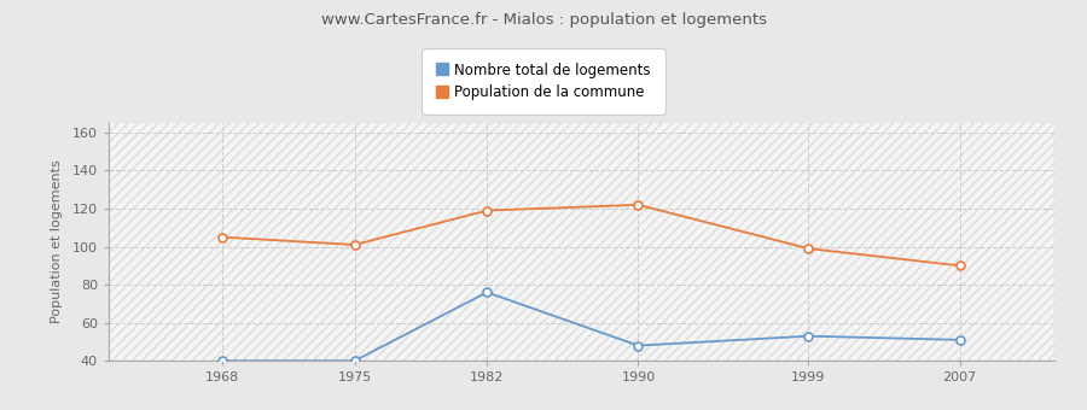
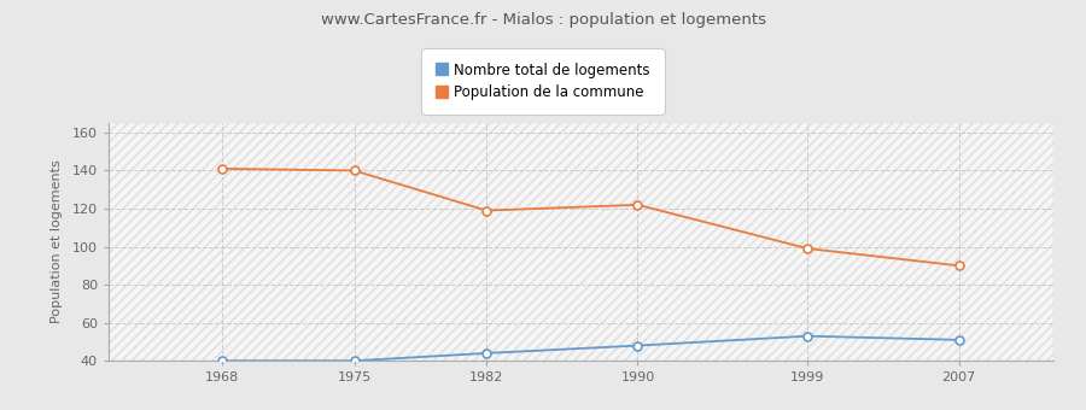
Population de la commune/1968: 105 -> 141
Population de la commune/1975: 101 -> 140
Nombre total de logements/1982: 76 -> 44
